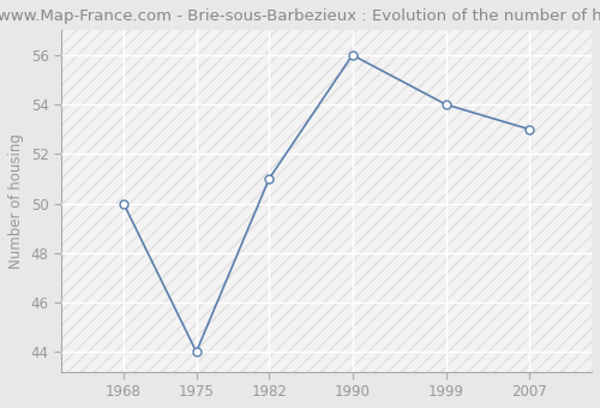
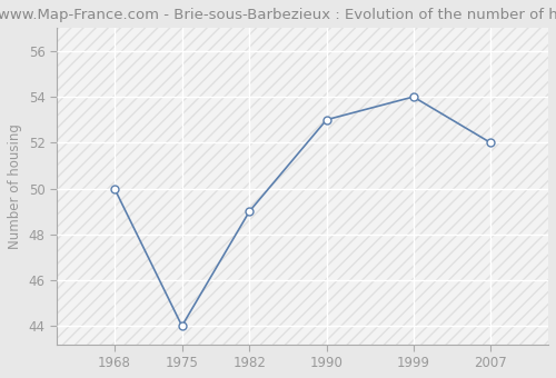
1982: 51 -> 49
1990: 56 -> 53
2007: 53 -> 52
